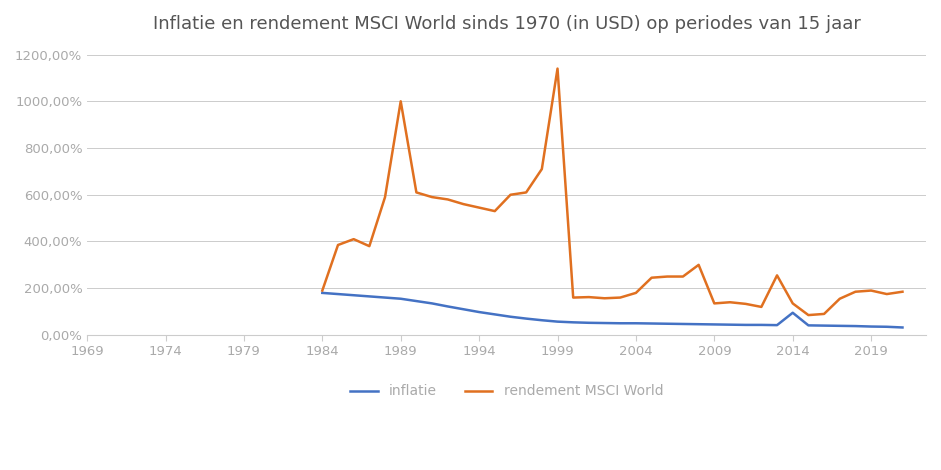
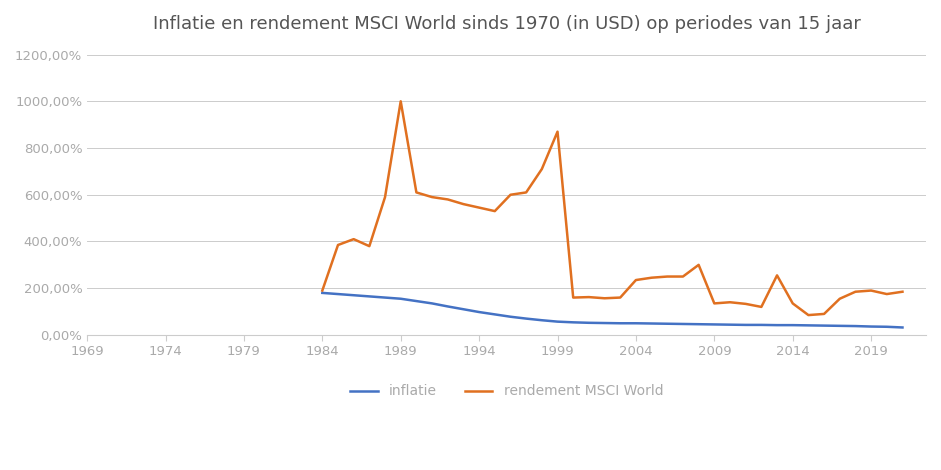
rendement MSCI World/1999: 1140% -> 870%
rendement MSCI World/2004: 180% -> 235%
inflatie/2014: 95% -> 42%
